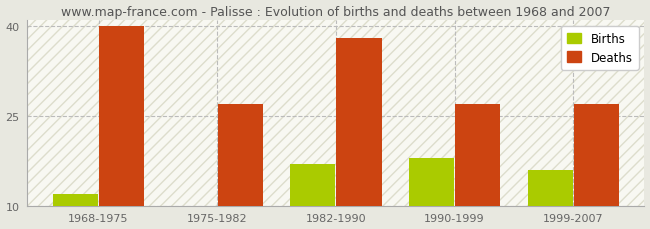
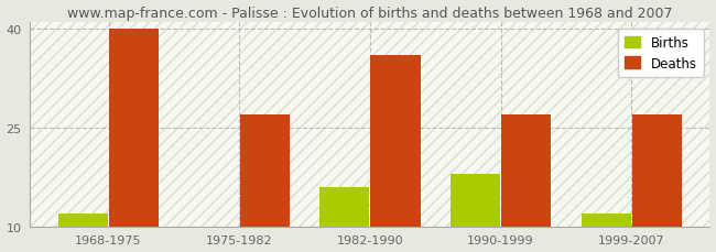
Births/1982-1990: 17 -> 16
Deaths/1982-1990: 38 -> 36
Births/1999-2007: 16 -> 12
